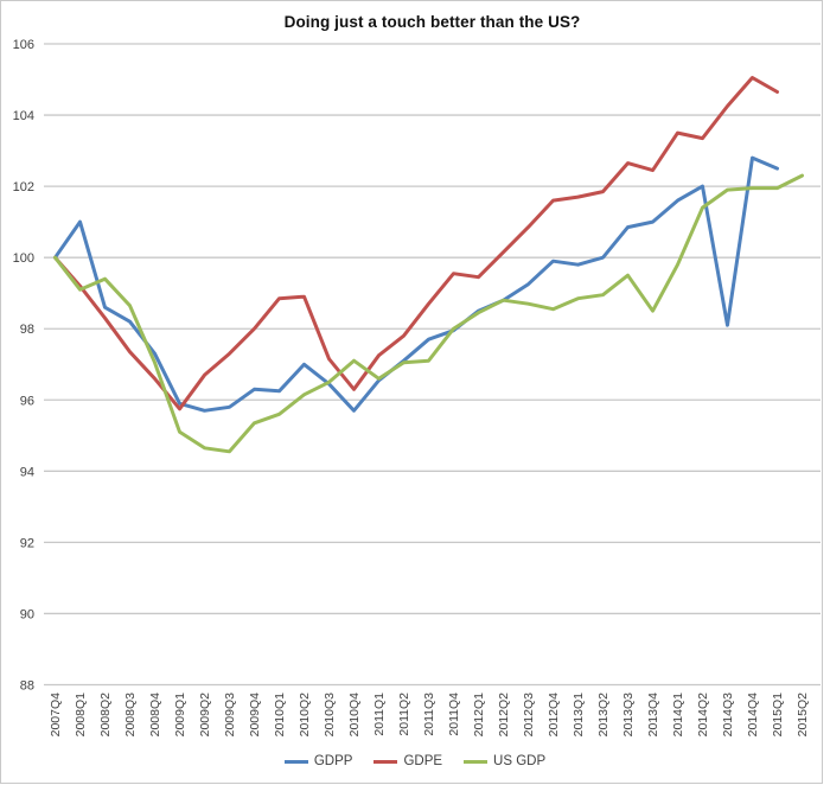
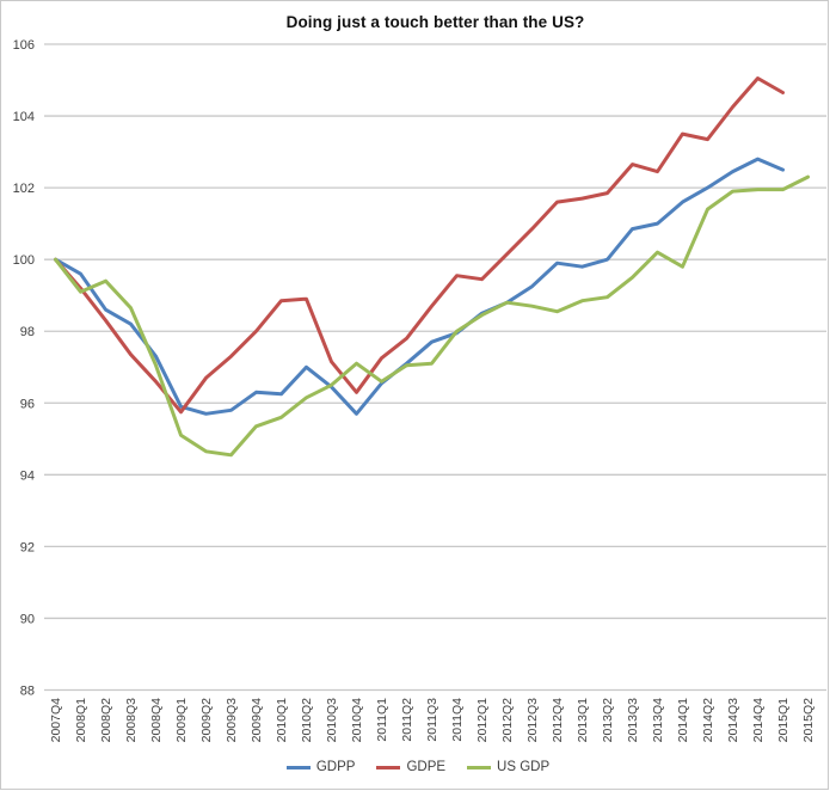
GDPP/2008Q1: 101.0 -> 99.6
US GDP/2013Q4: 98.5 -> 100.2
GDPP/2014Q3: 98.1 -> 102.5
